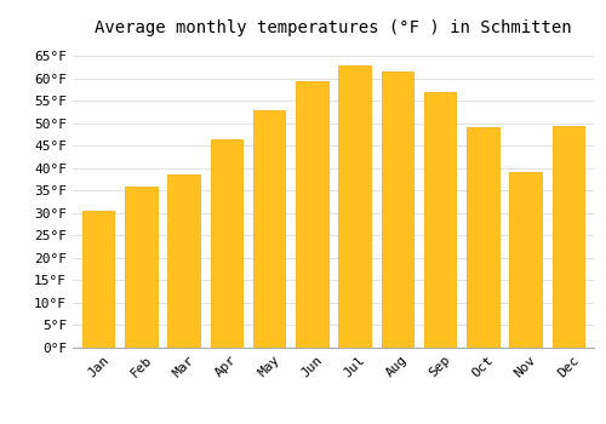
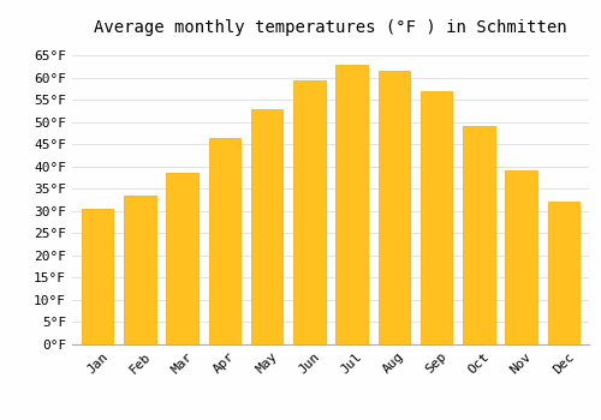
Feb: 36.0°F -> 33.5°F
Dec: 49.5°F -> 32.0°F
